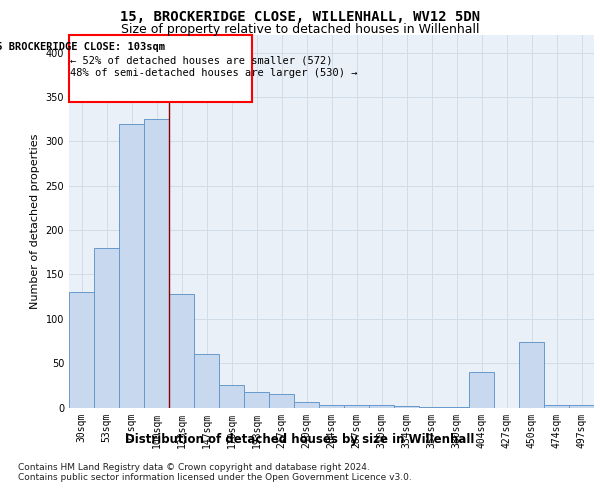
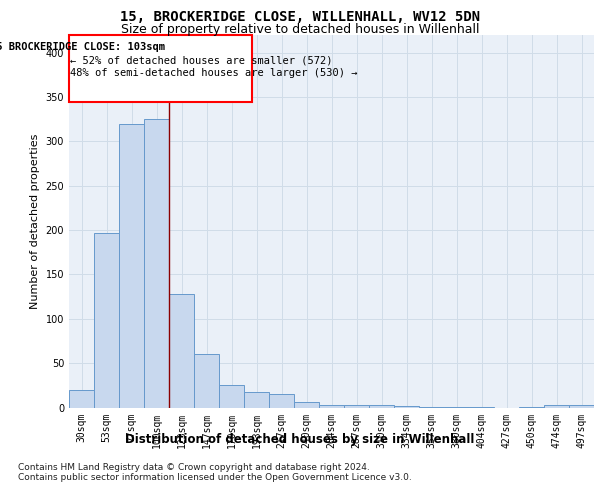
30sqm: 130 -> 20
53sqm: 180 -> 197
404sqm: 40 -> 1
450sqm: 74 -> 1
